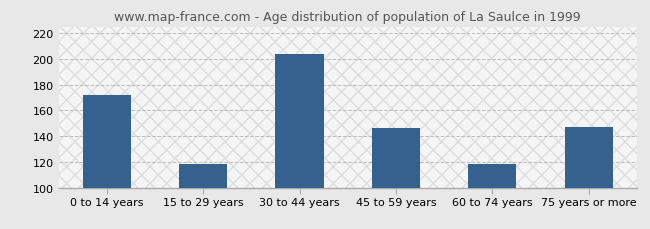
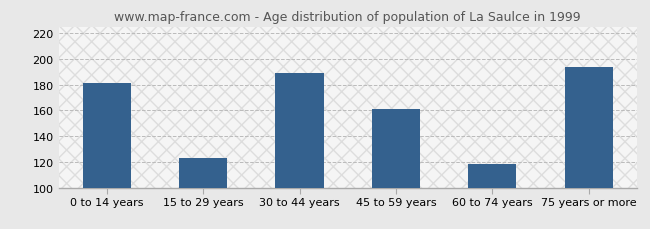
0 to 14 years: 172 -> 181
15 to 29 years: 118 -> 123
30 to 44 years: 204 -> 189
45 to 59 years: 146 -> 161
75 years or more: 147 -> 194
